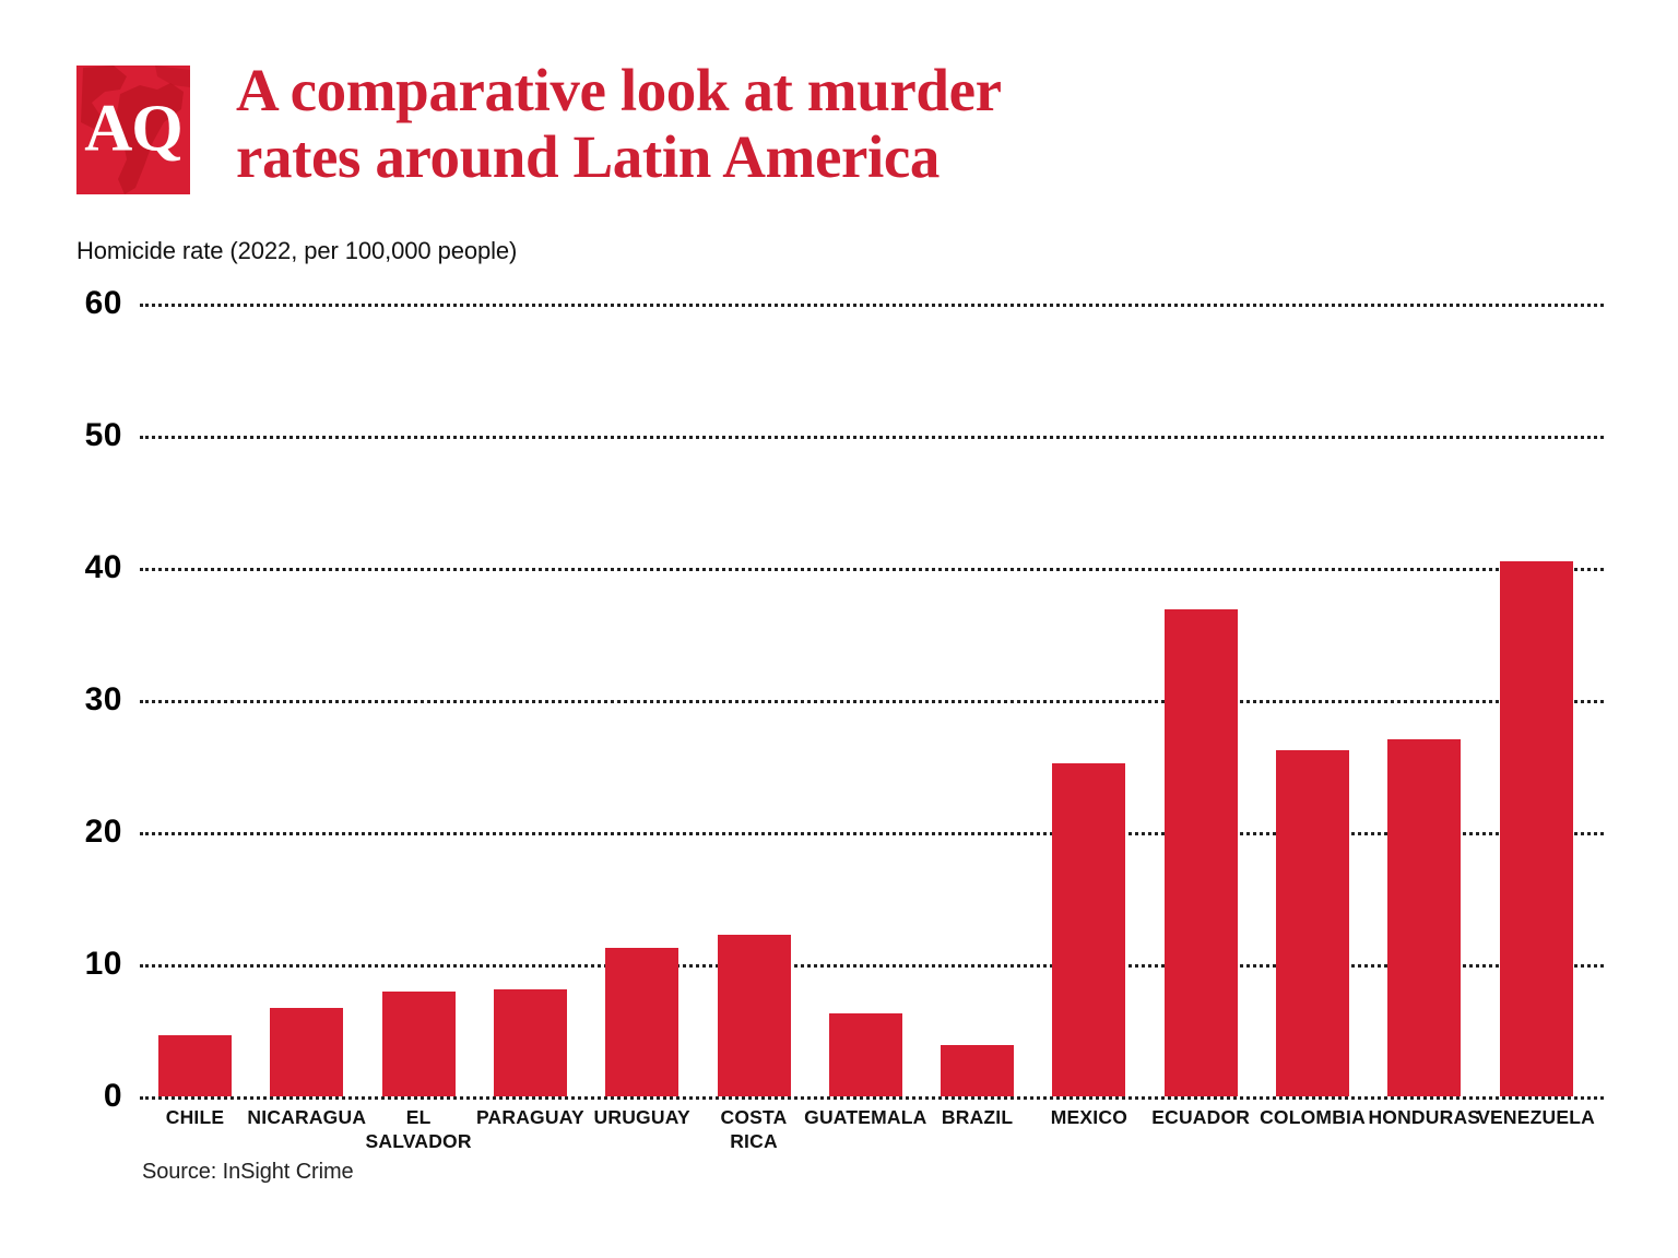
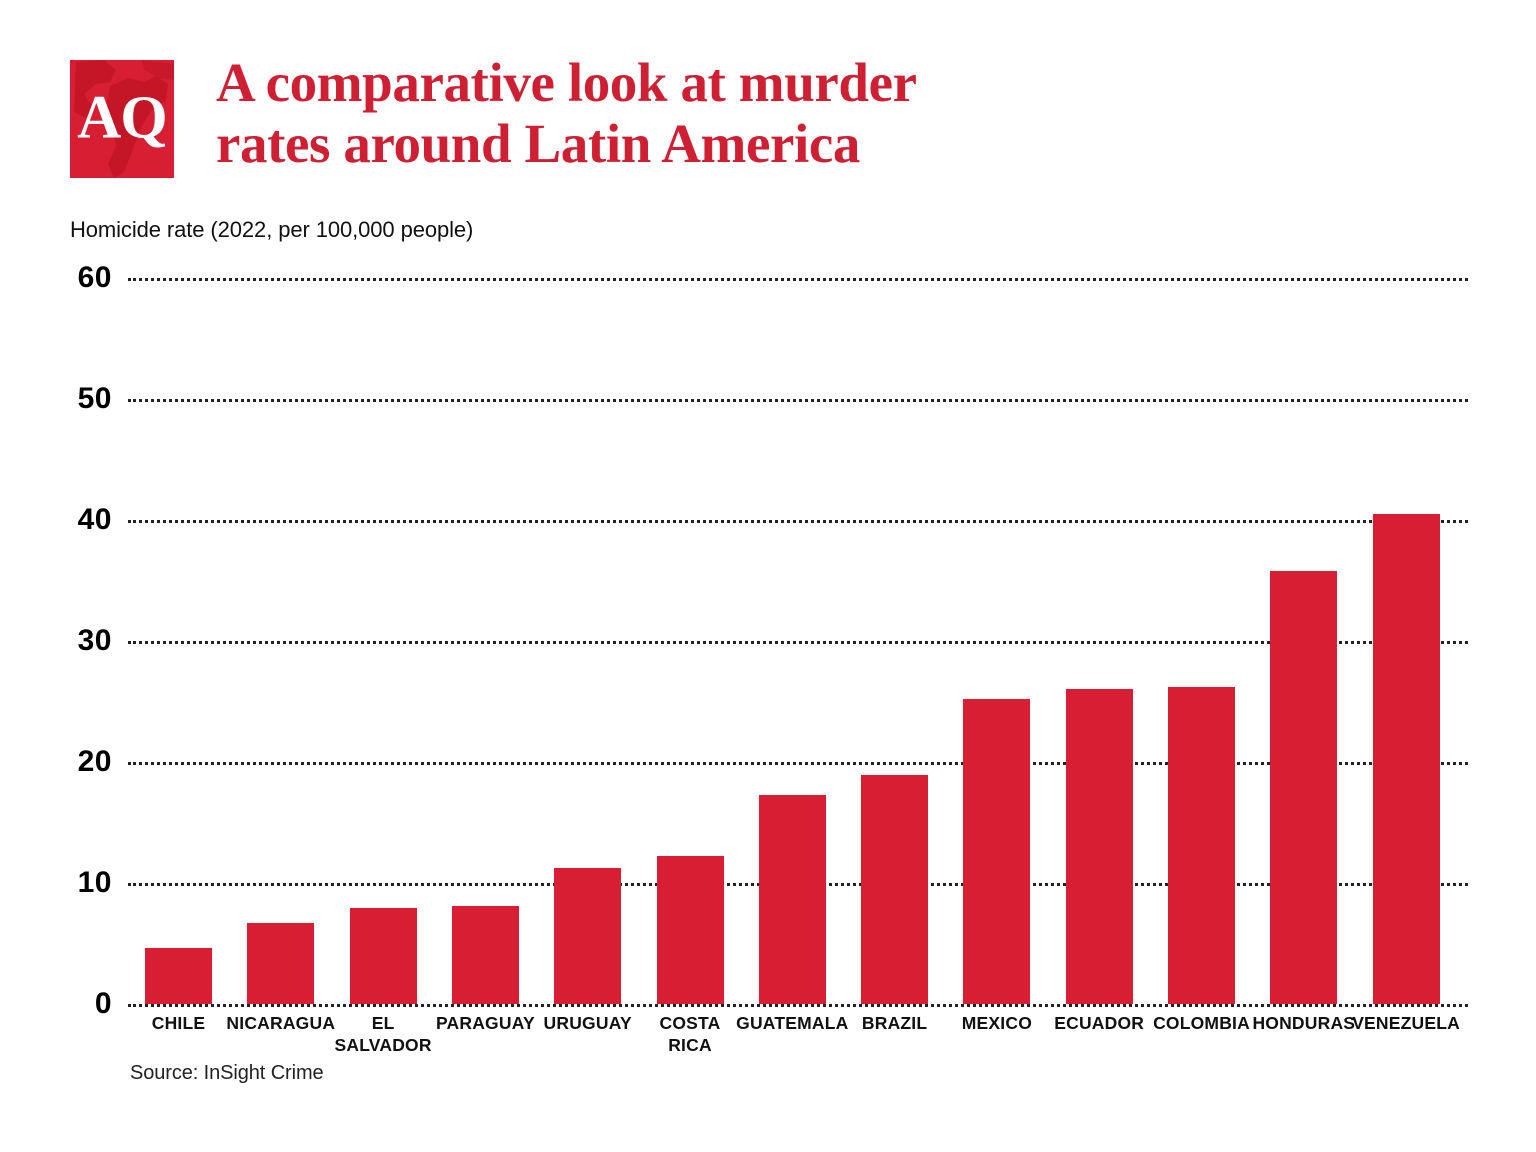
GUATEMALA: 6.3 -> 17.3
BRAZIL: 3.9 -> 18.9
ECUADOR: 36.9 -> 26.0
HONDURAS: 27.0 -> 35.8
